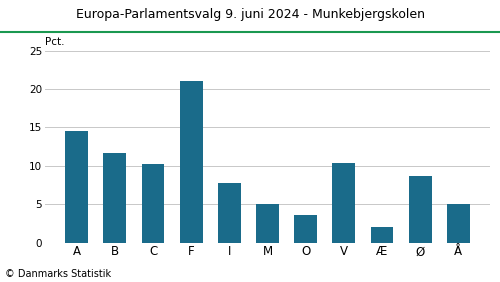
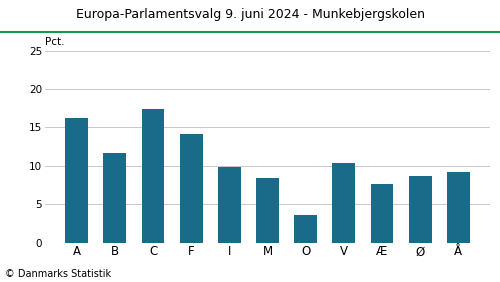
A: 14.6 -> 16.2
C: 10.3 -> 17.4
F: 21.1 -> 14.2
I: 7.8 -> 9.8
M: 5.0 -> 8.4
Æ: 2.0 -> 7.6
Å: 5.0 -> 9.2
